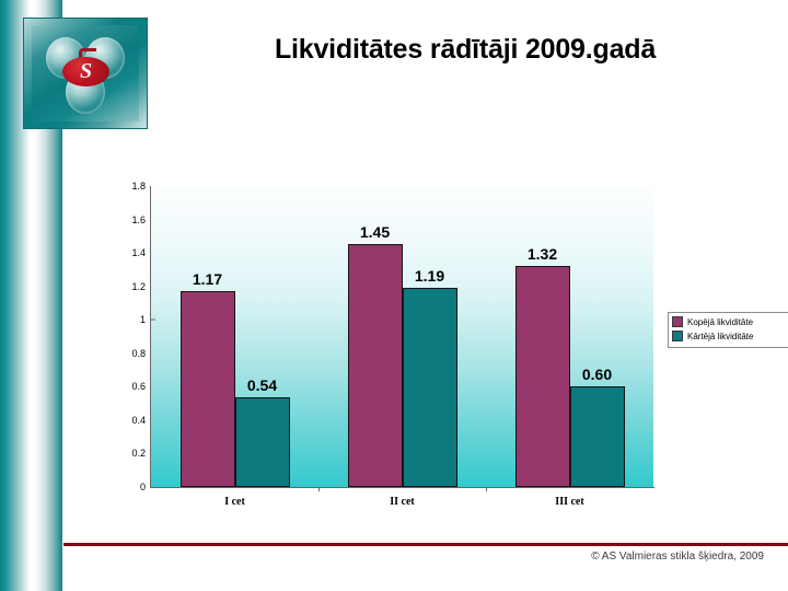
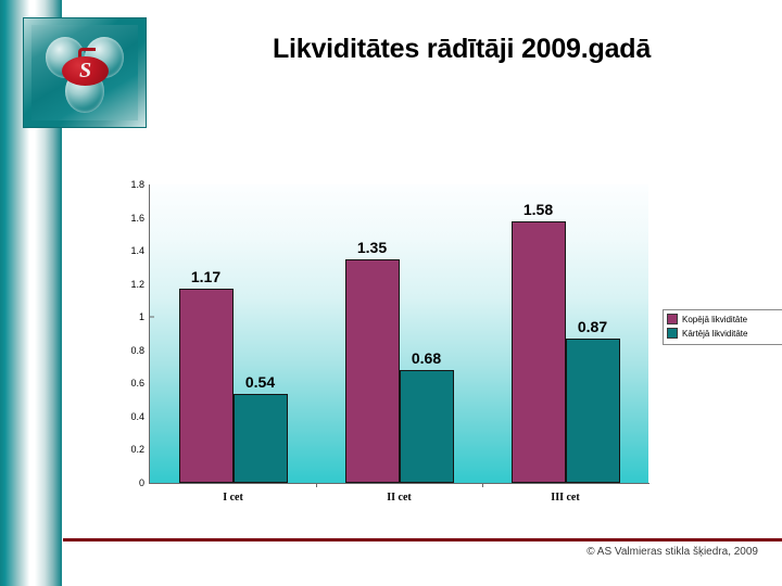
Kopējā likviditāte/II cet: 1.45 -> 1.35
Kārtējā likviditāte/II cet: 1.19 -> 0.68
Kopējā likviditāte/III cet: 1.32 -> 1.58
Kārtējā likviditāte/III cet: 0.60 -> 0.87
